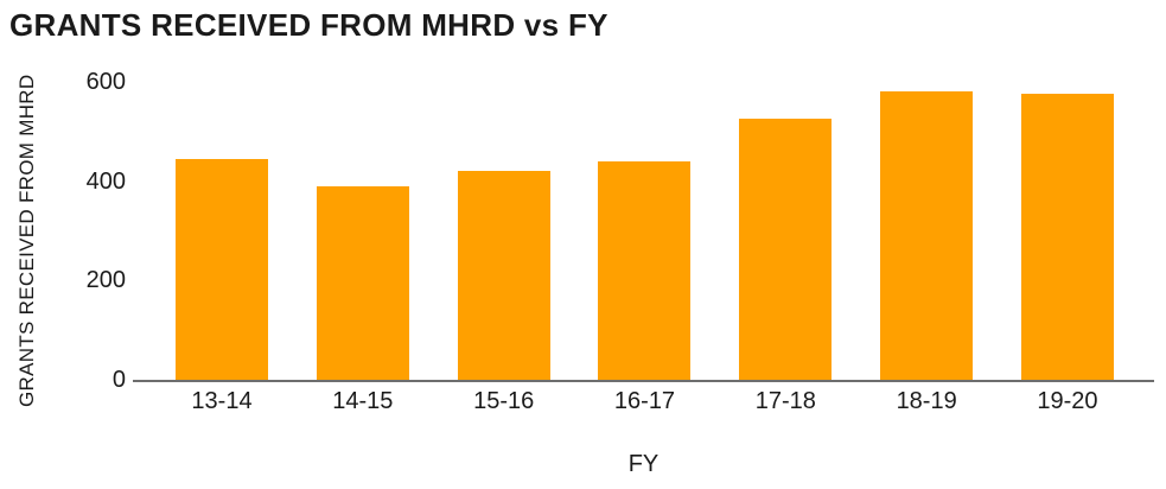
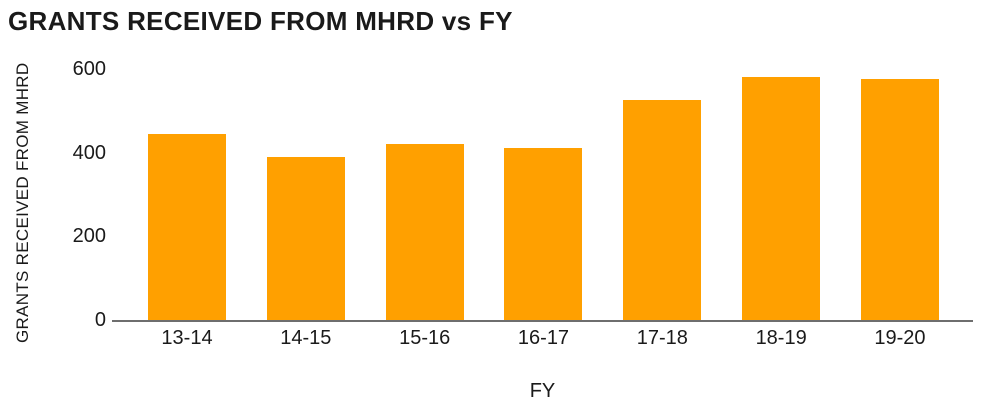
16-17: 440 -> 410
